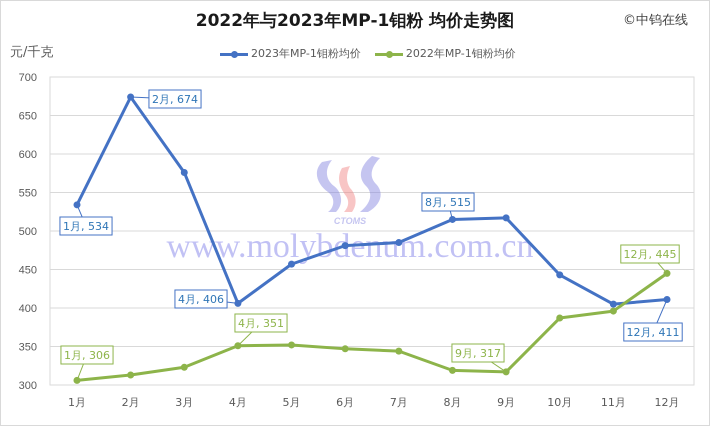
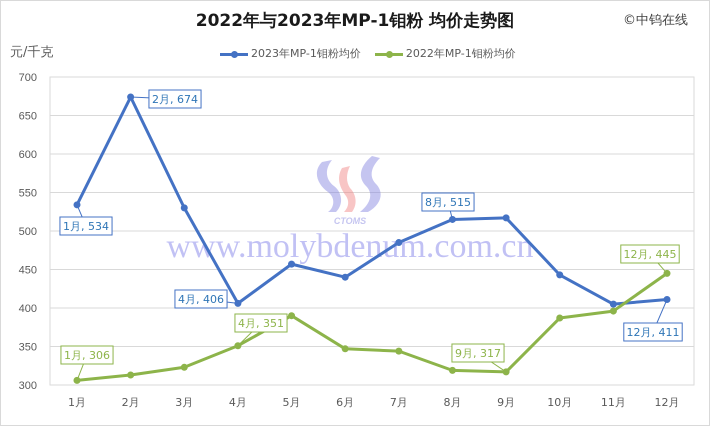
2023年MP-1钼粉均价/3月: 580 -> 530
2022年MP-1钼粉均价/5月: 350 -> 390
2023年MP-1钼粉均价/6月: 480 -> 440
